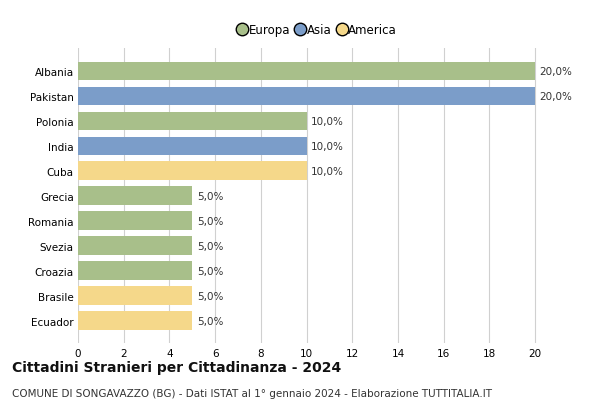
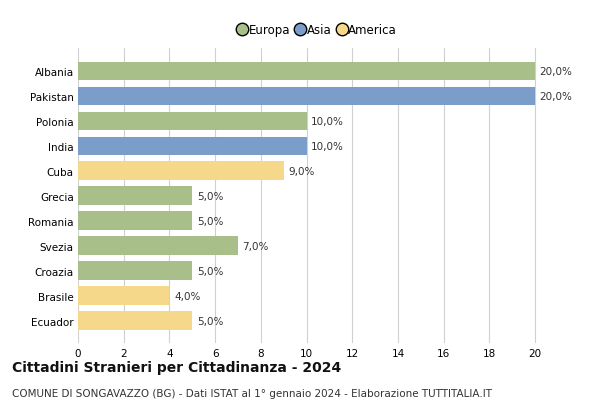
Cuba: 10,0% -> 9,0%
Svezia: 5,0% -> 7,0%
Brasile: 5,0% -> 4,0%
